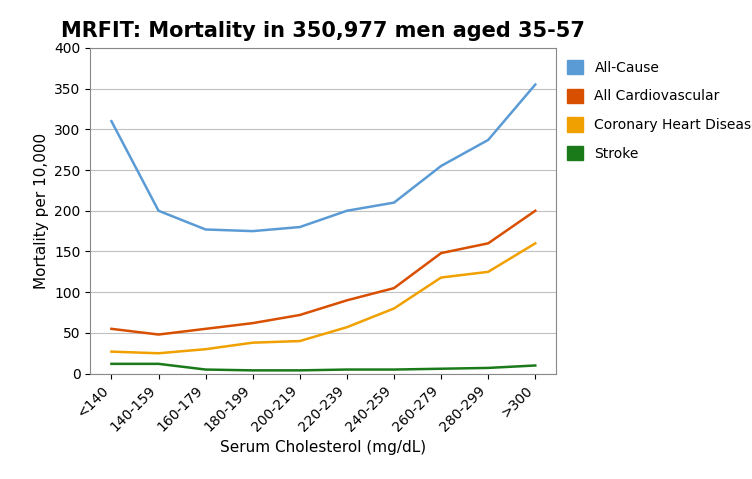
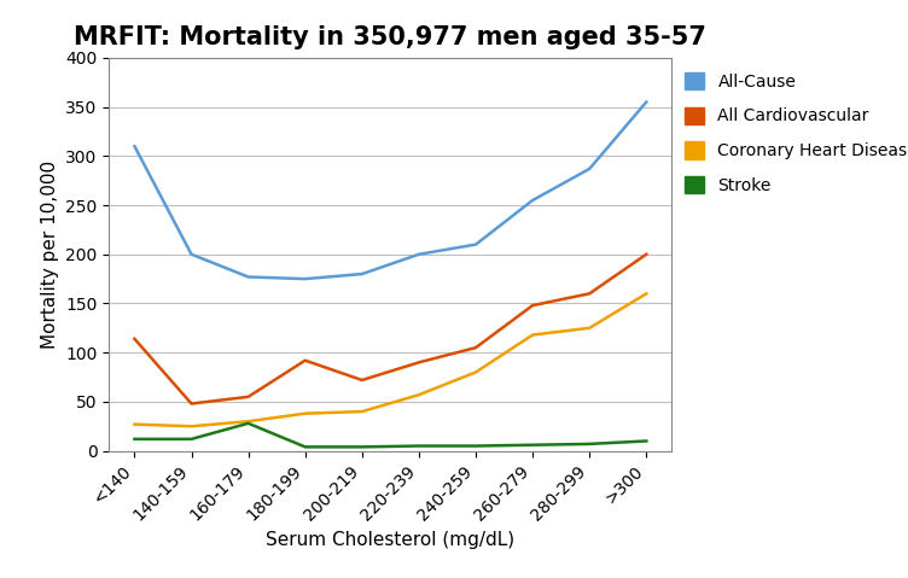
All Cardiovascular/<140: 55 -> 114
Stroke/160-179: 5 -> 28
All Cardiovascular/180-199: 62 -> 92
